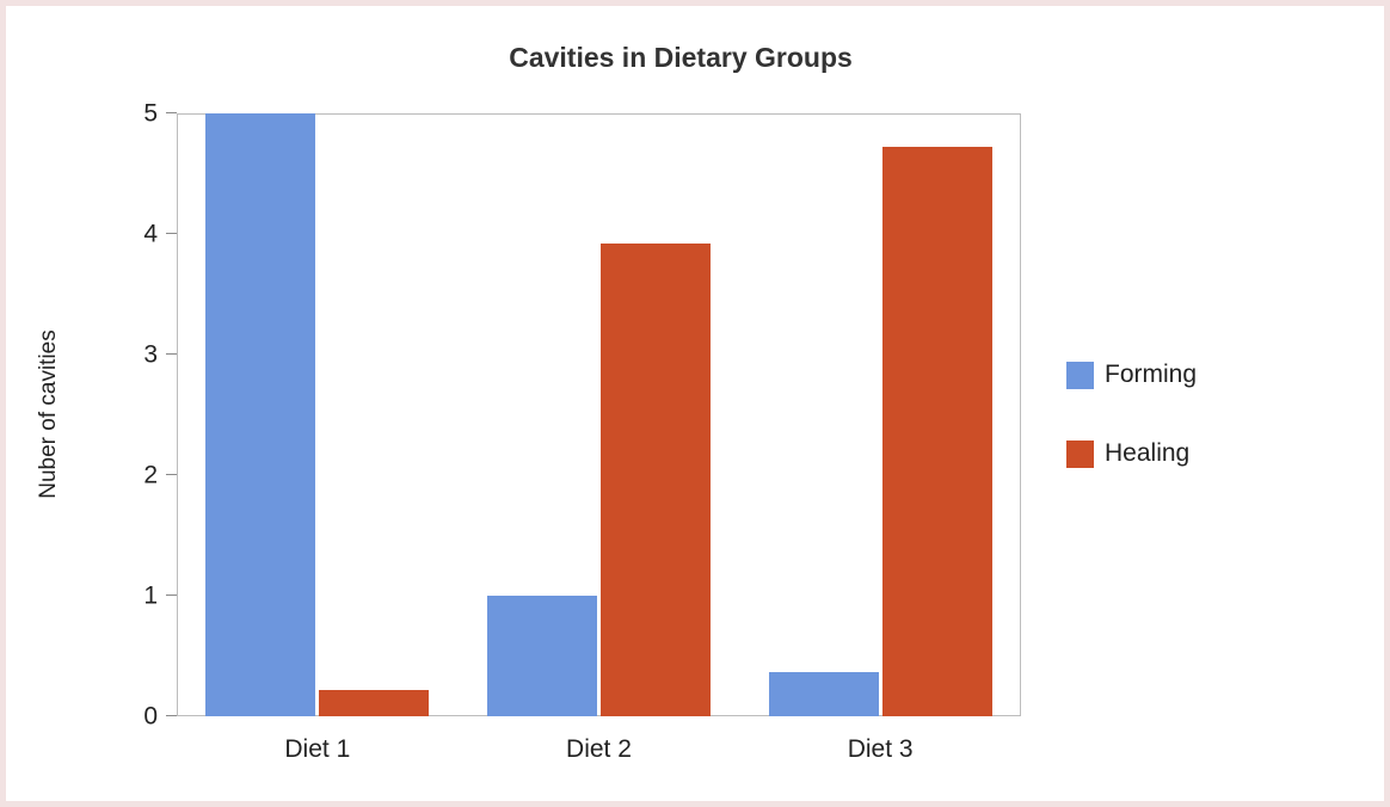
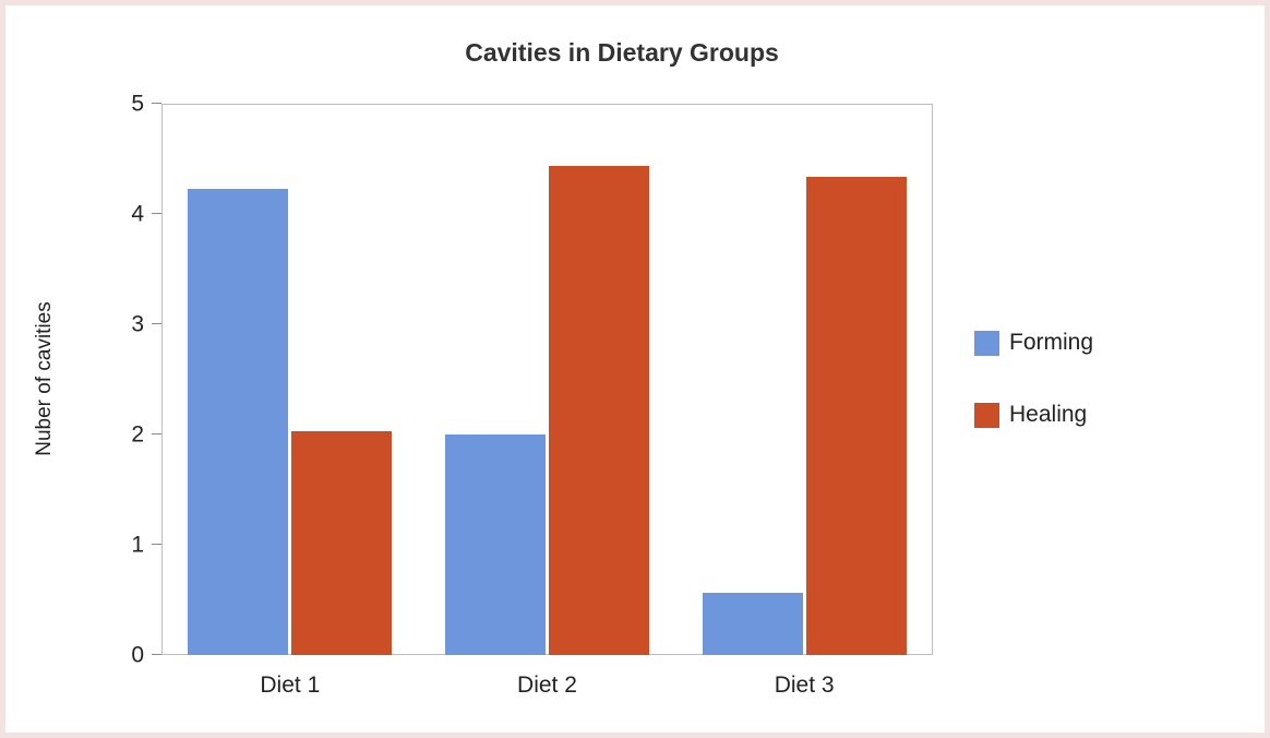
Forming/Diet 1: 5.00 -> 4.23
Healing/Diet 1: 0.22 -> 2.03
Forming/Diet 2: 1.00 -> 2.00
Healing/Diet 2: 3.92 -> 4.44
Forming/Diet 3: 0.37 -> 0.56
Healing/Diet 3: 4.72 -> 4.34
